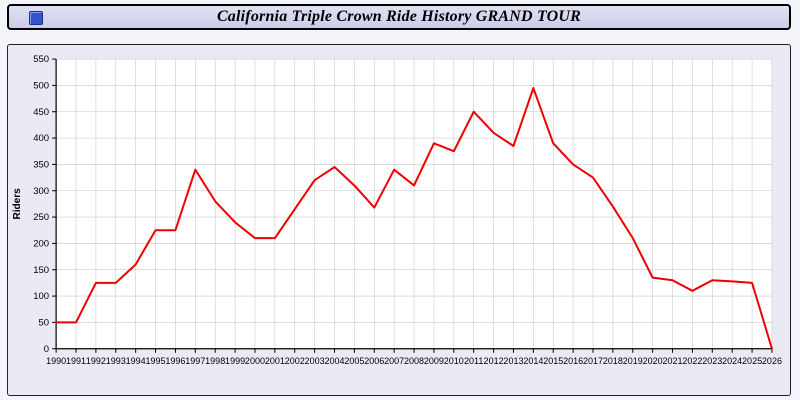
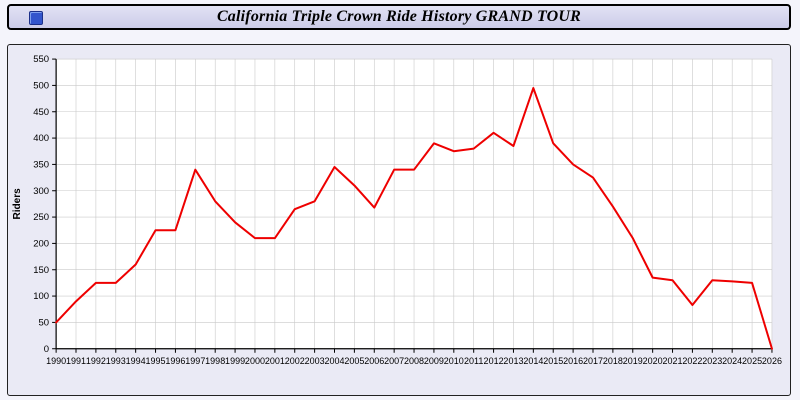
1991: 50 -> 90
2003: 320 -> 280
2008: 310 -> 340
2011: 450 -> 380
2022: 110 -> 80
